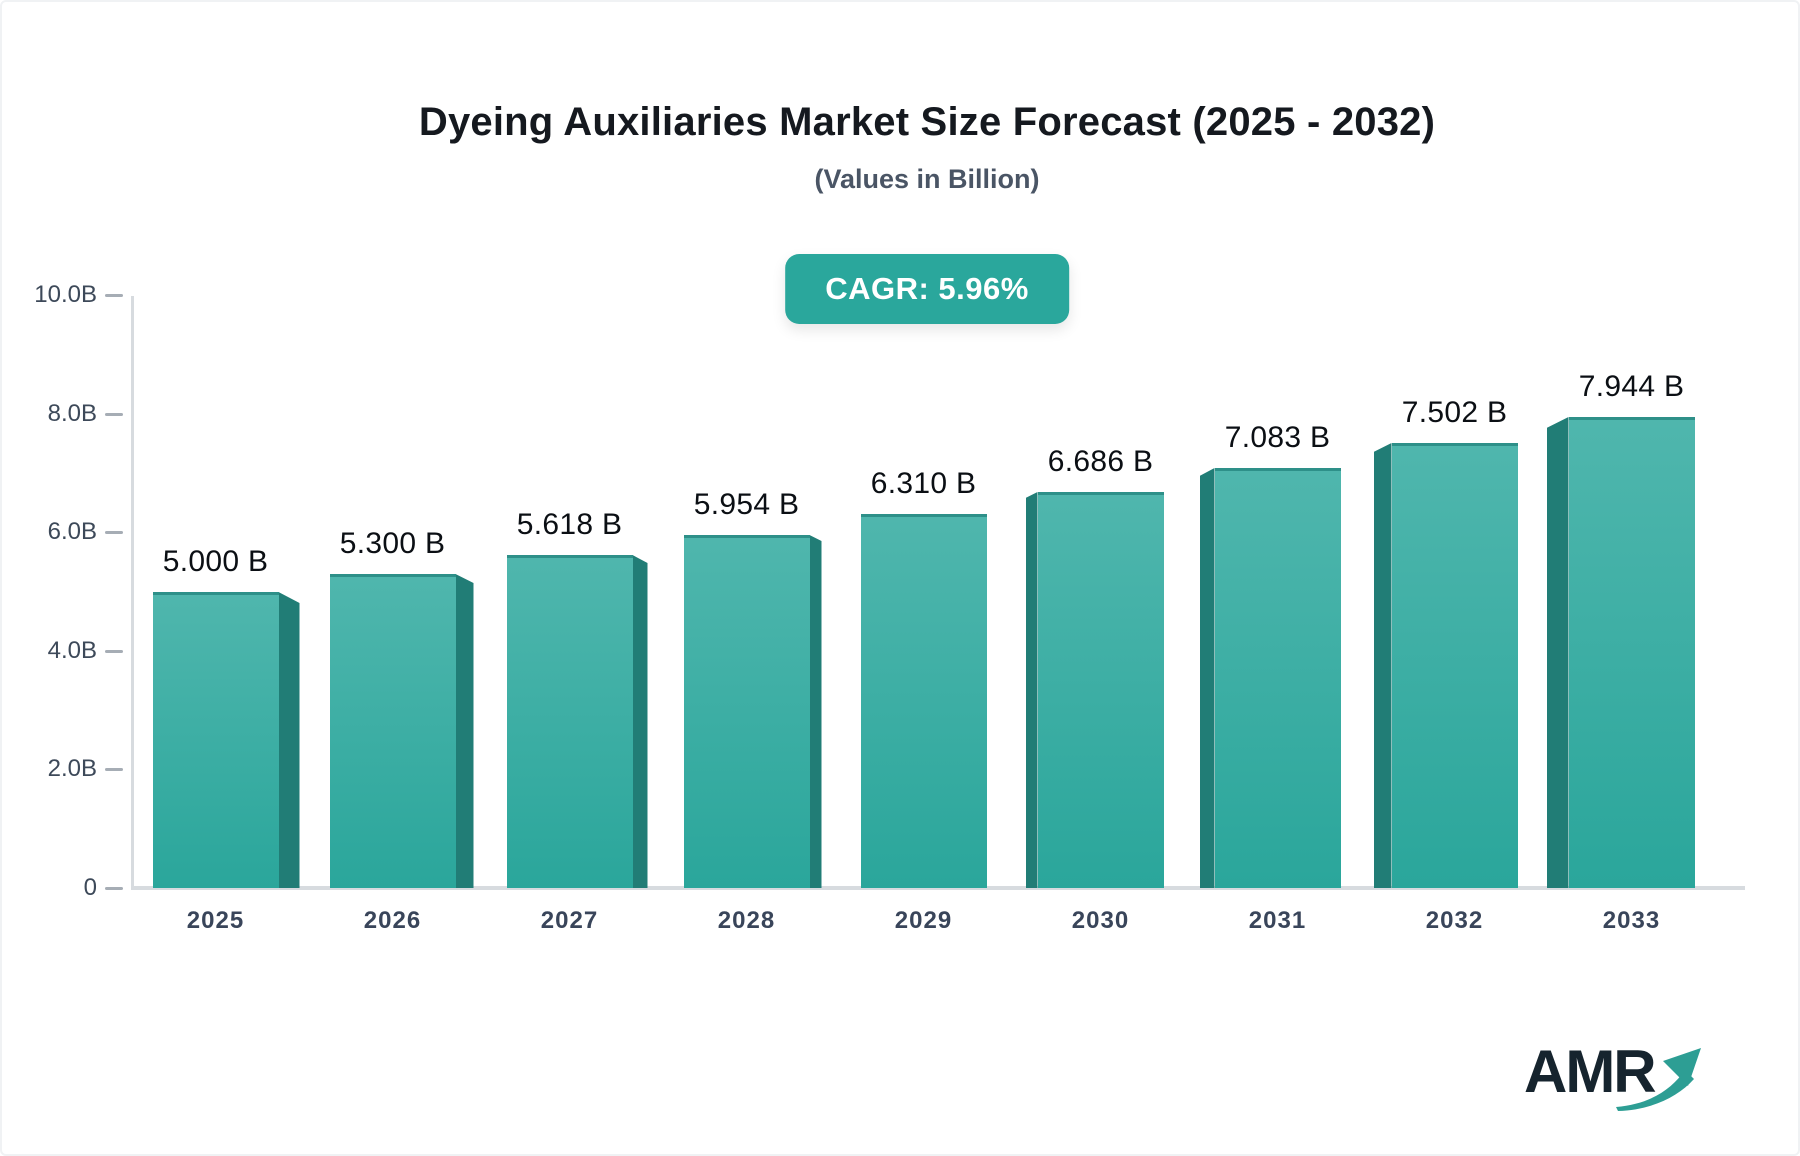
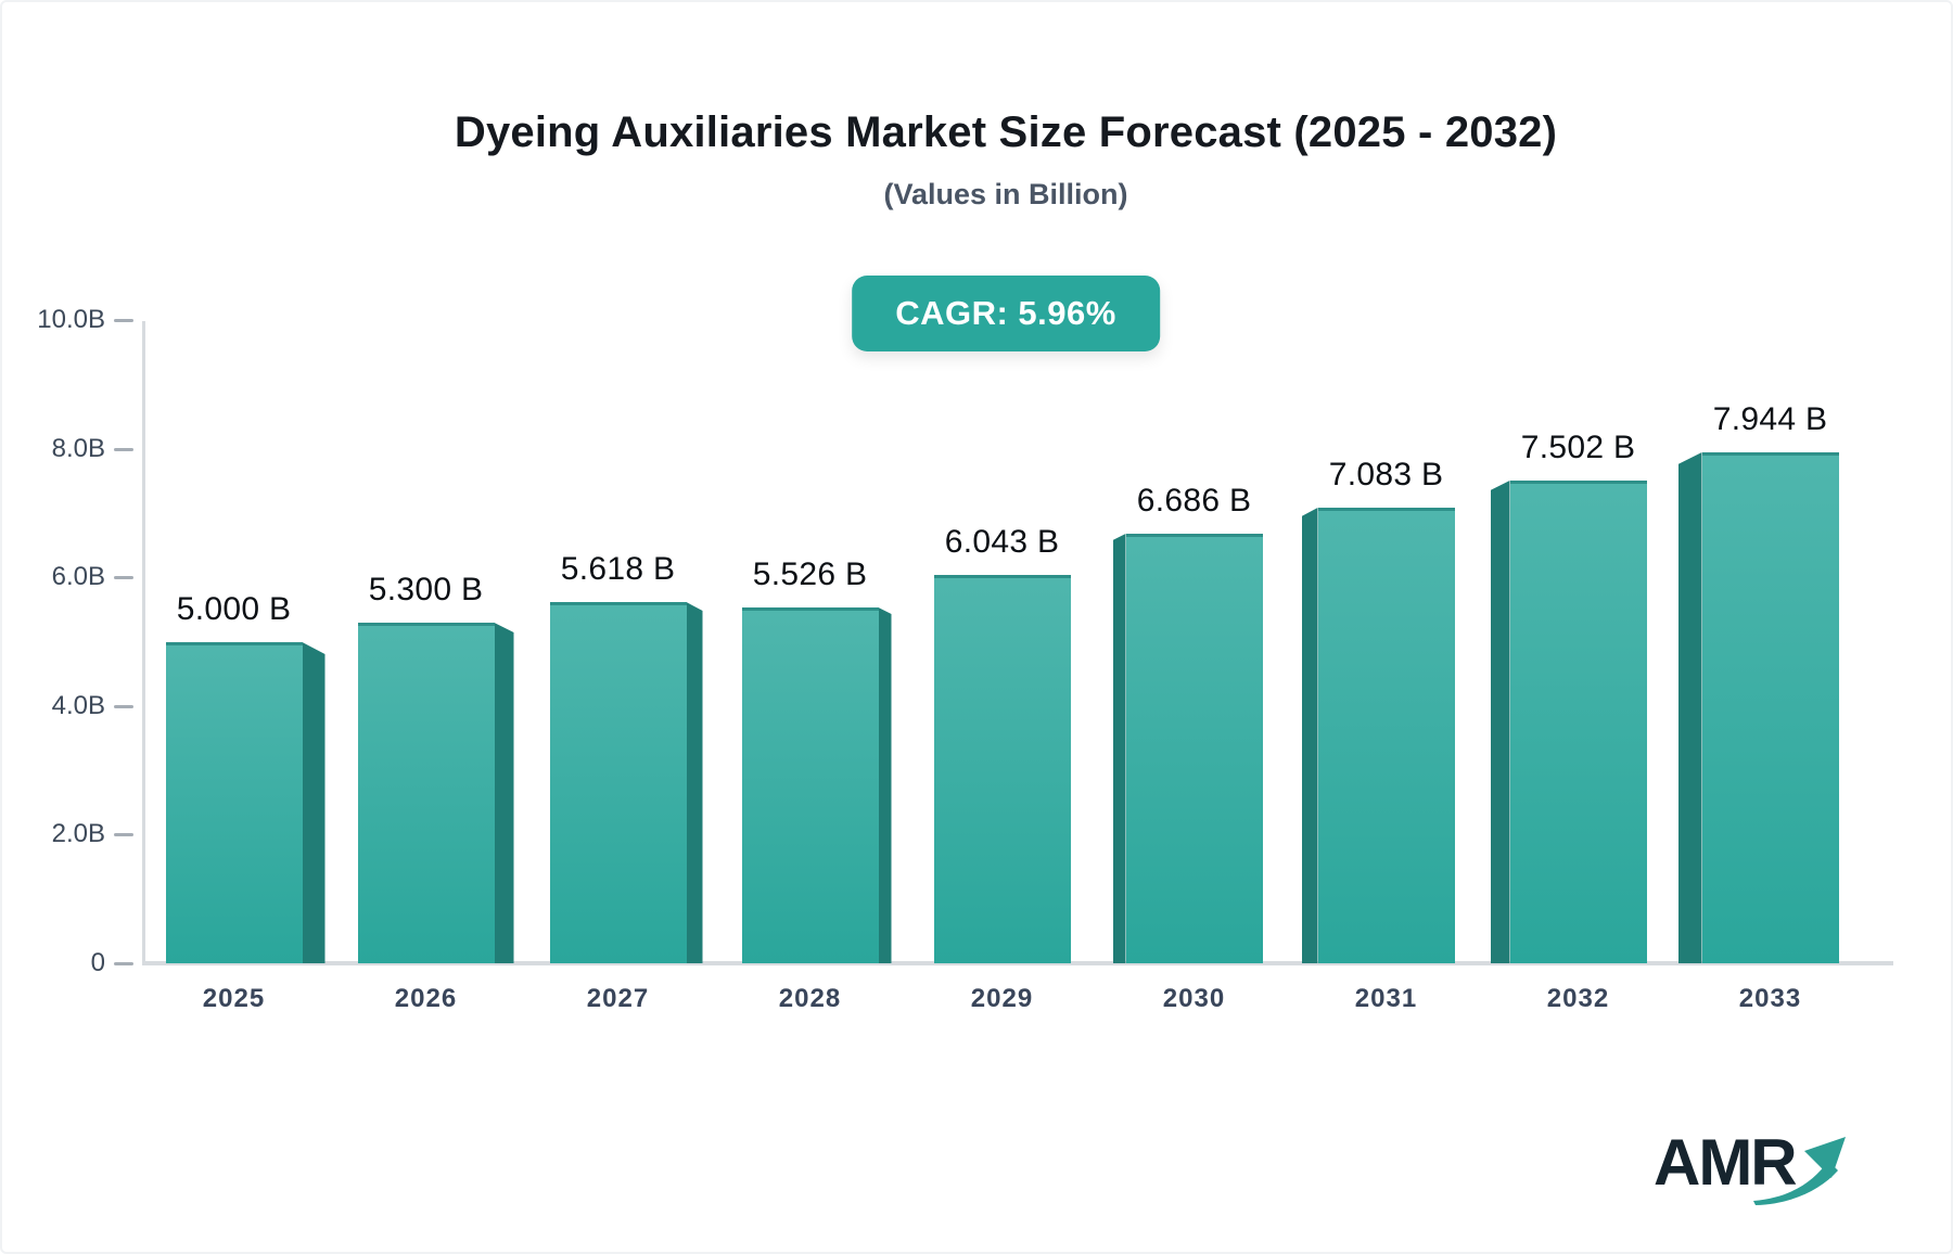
2028: 5.954 -> 5.526
2029: 6.310 -> 6.043
